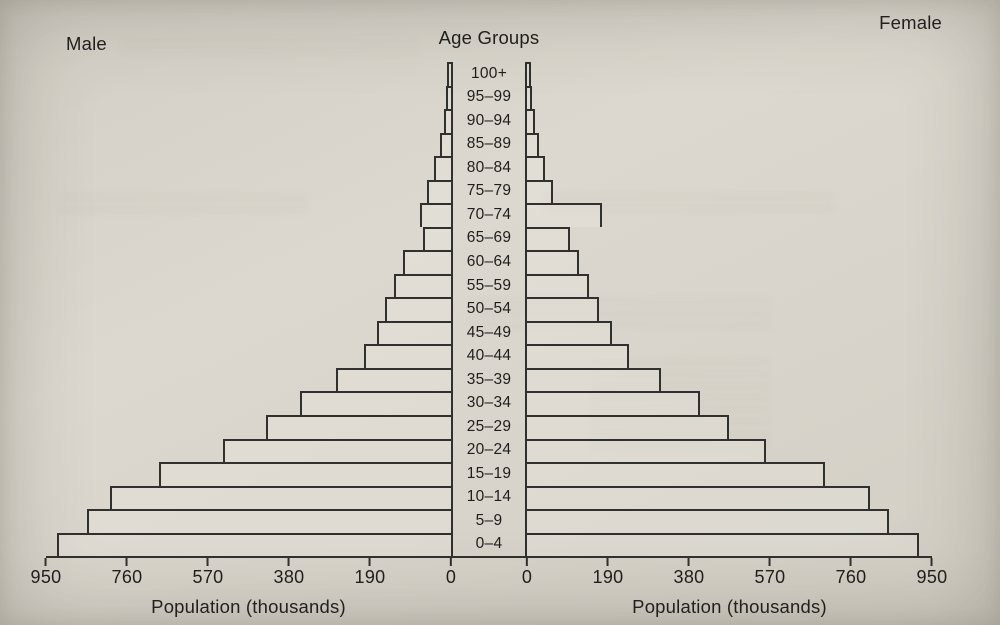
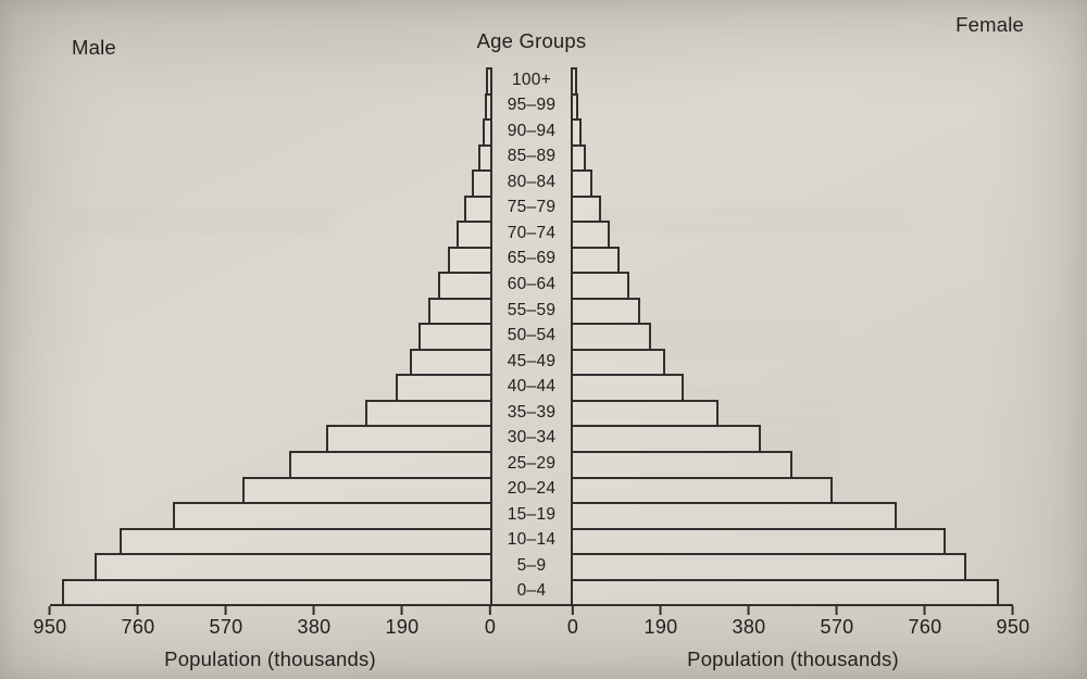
Male/65–69: 60 -> 90
Female/70–74: 170 -> 80
